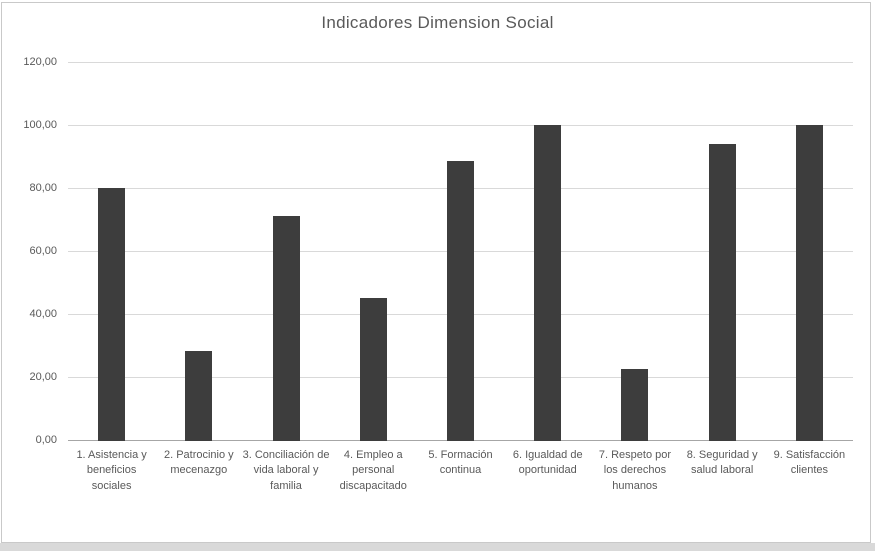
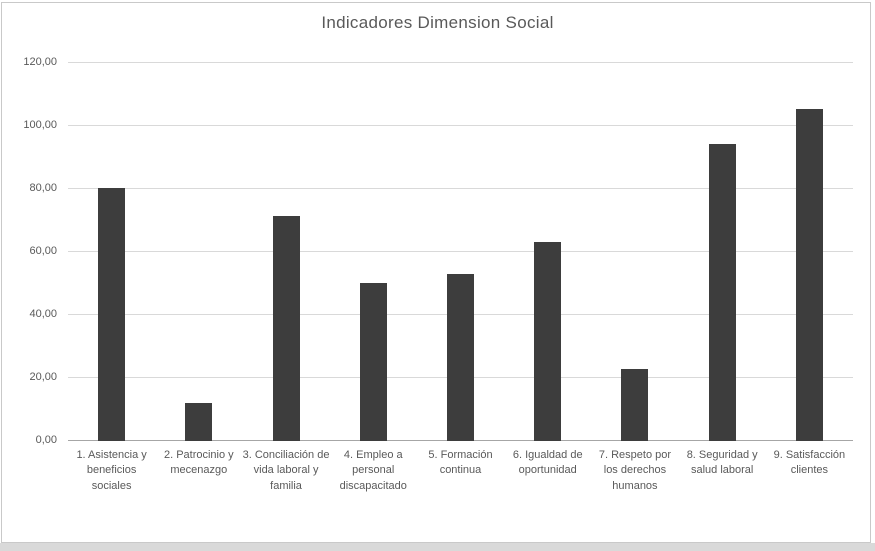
2. Patrocinio y mecenazgo: 28 -> 12
4. Empleo a personal discapacitado: 45 -> 50
5. Formación continua: 89 -> 53
6. Igualdad de oportunidad: 100 -> 63
9. Satisfacción clientes: 100 -> 105
